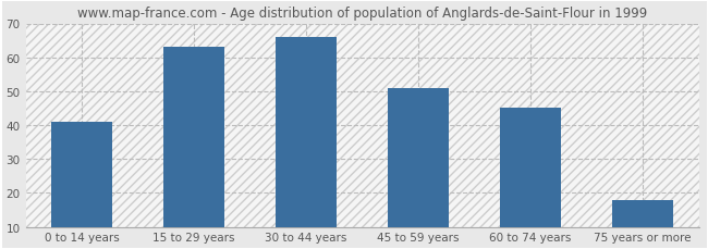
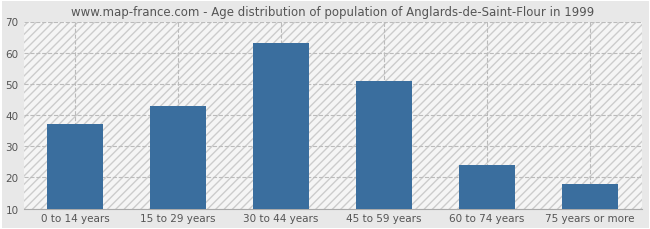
0 to 14 years: 41 -> 37
15 to 29 years: 63 -> 43
30 to 44 years: 66 -> 63
60 to 74 years: 45 -> 24
